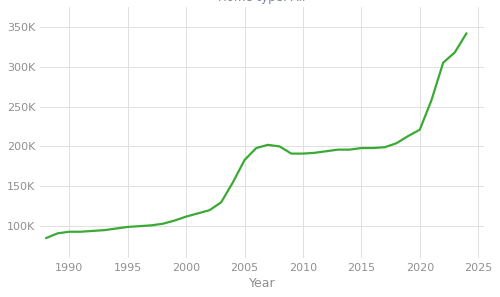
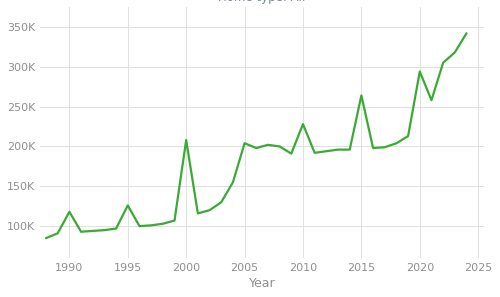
1990: 93K -> 118K
1995: 99K -> 126K
2000: 112K -> 208K
2005: 183K -> 204K
2010: 191K -> 228K
2015: 198K -> 264K
2020: 221K -> 294K
